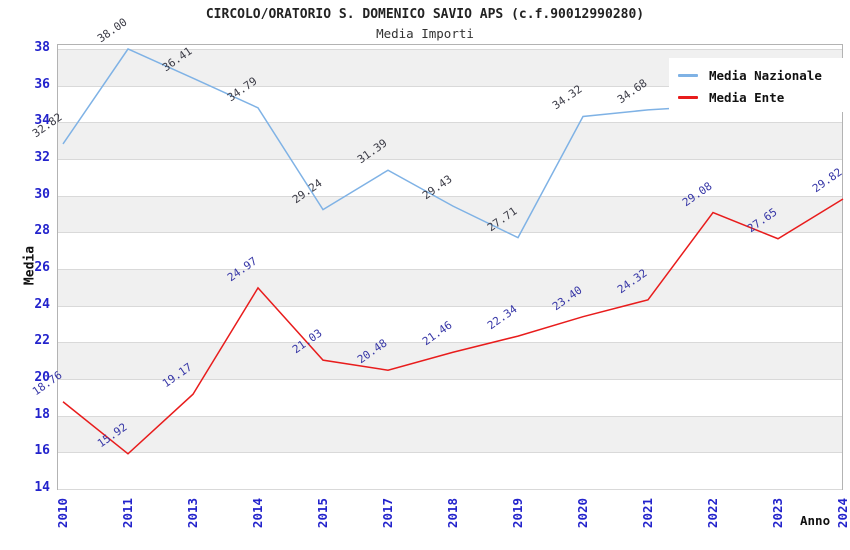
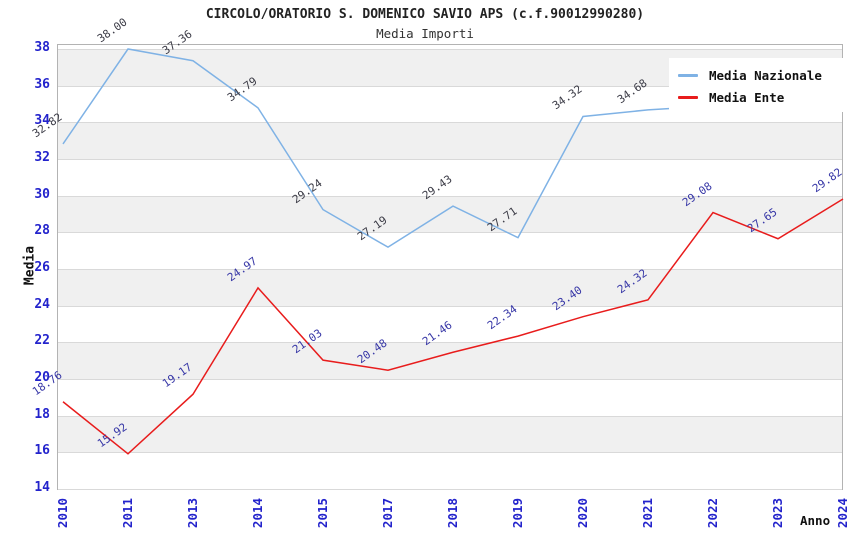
Media Nazionale/2013: 36.41 -> 37.36
Media Nazionale/2017: 31.39 -> 27.19
